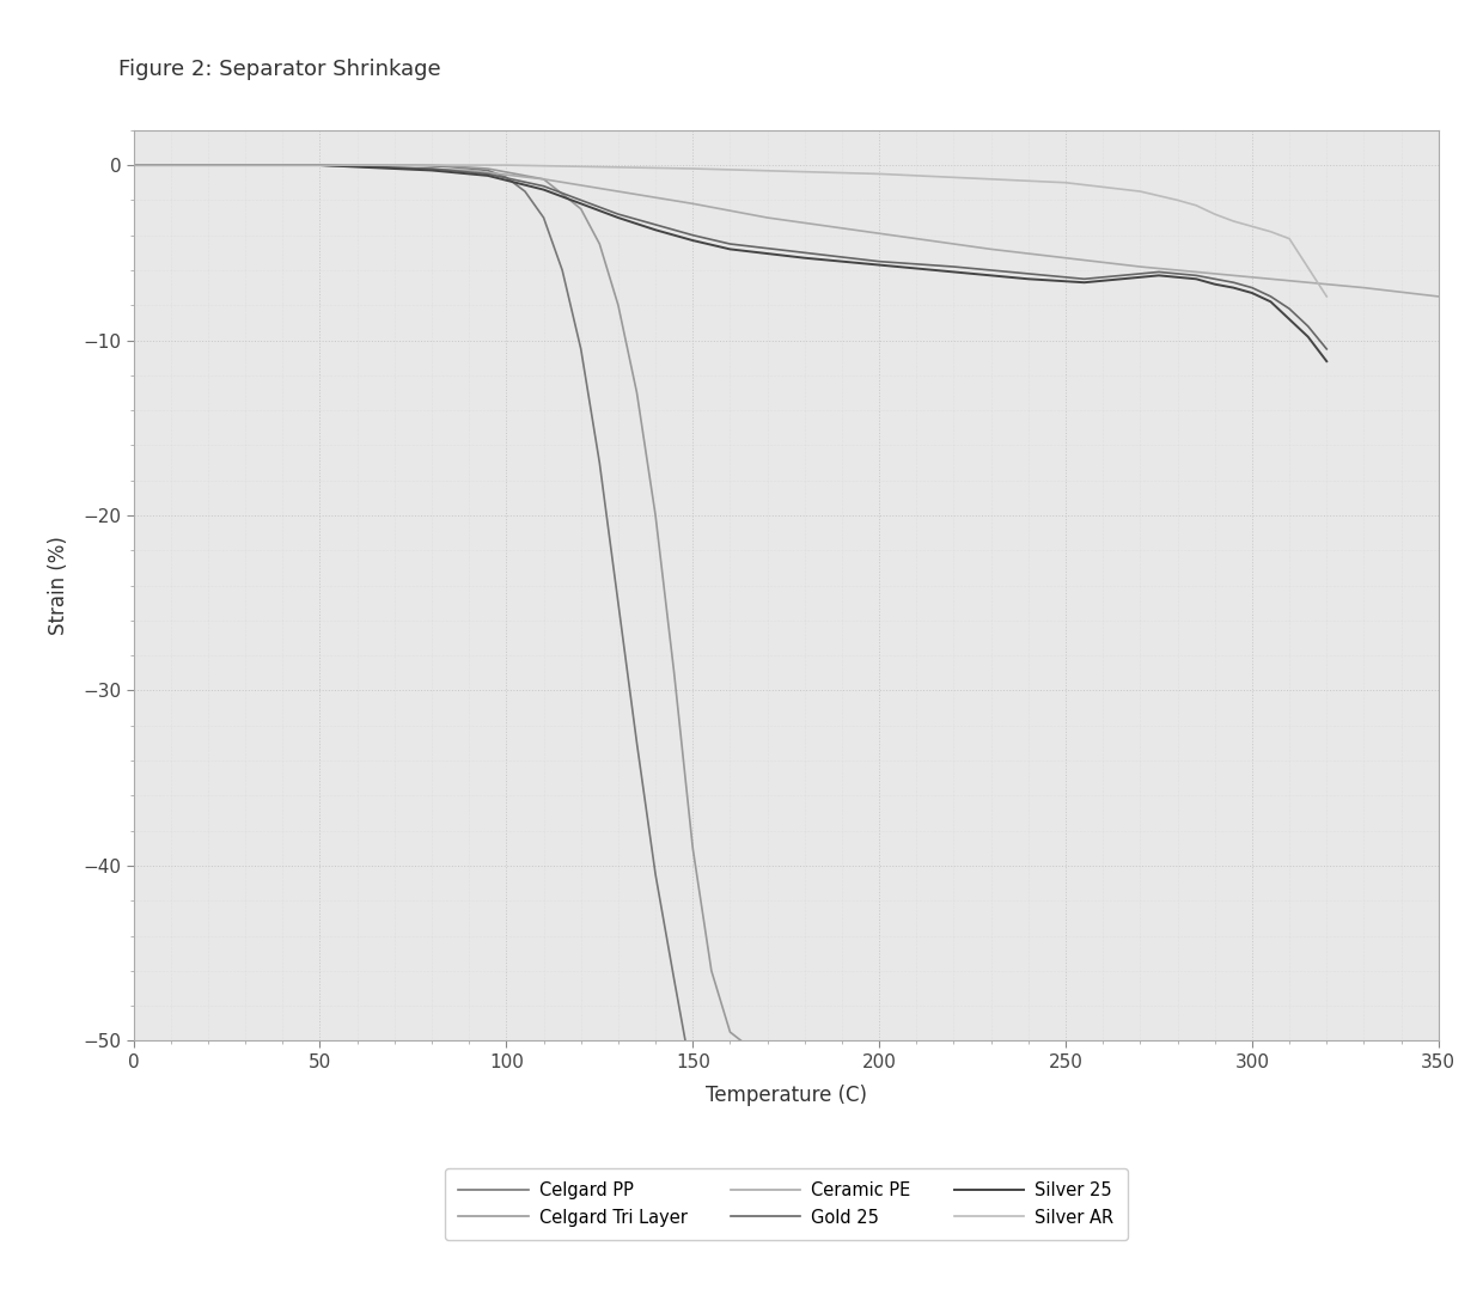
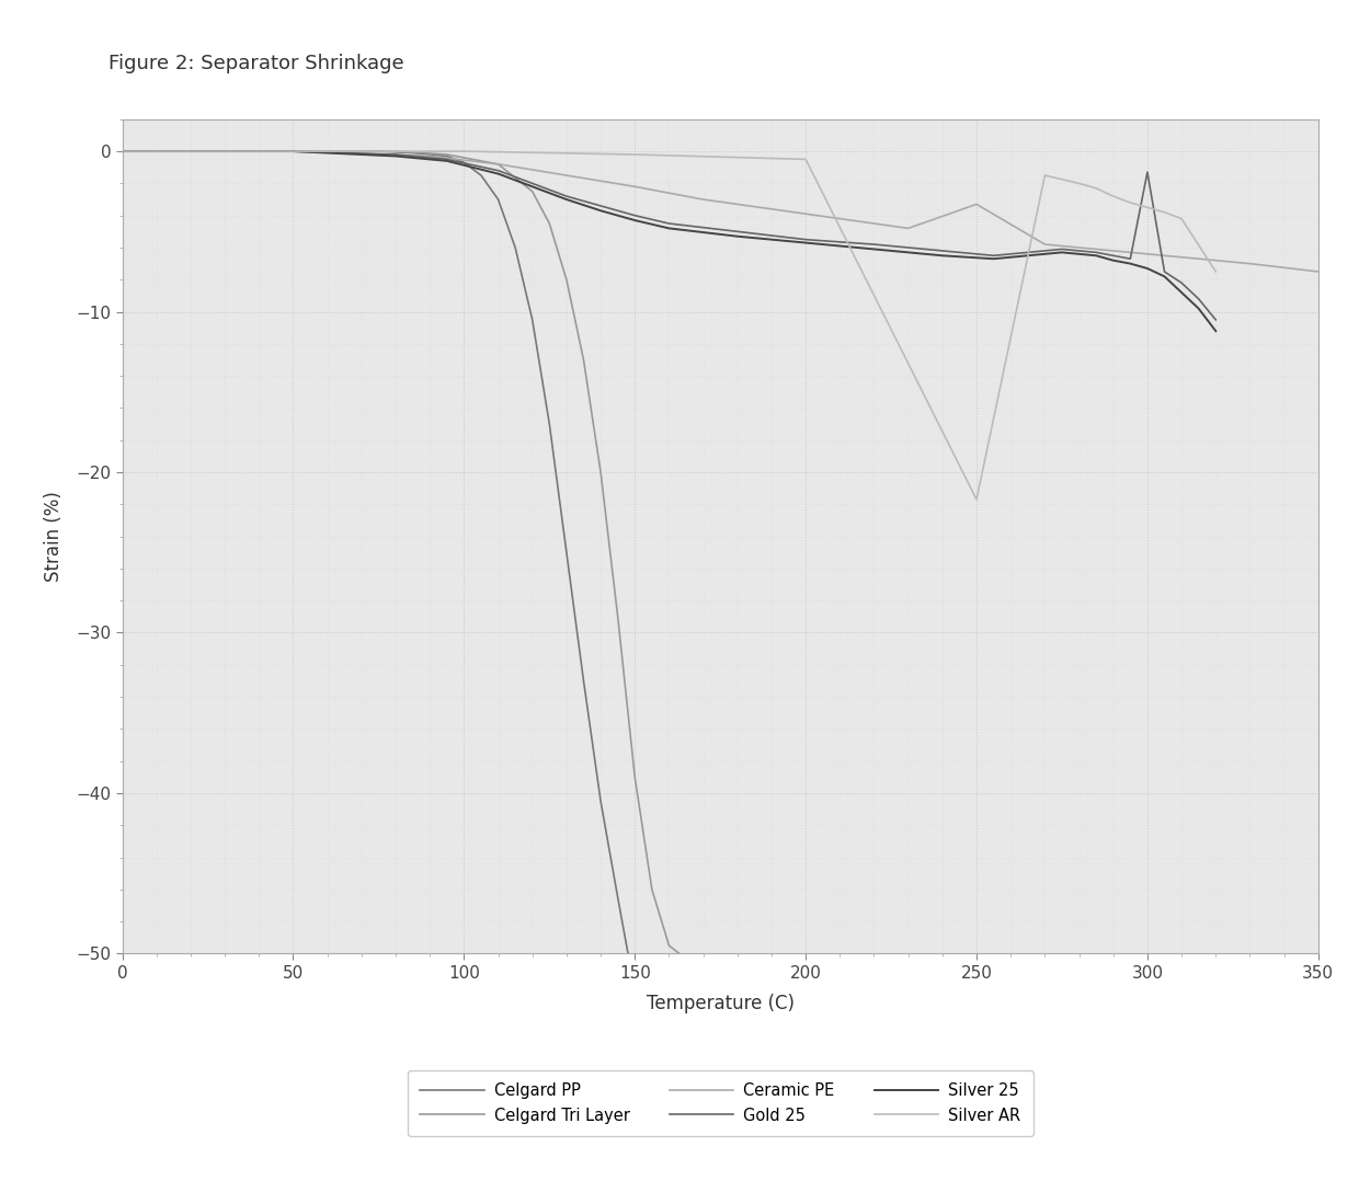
Ceramic PE/250: -5.3 -> -3.3
Silver AR/250: -1.0 -> -21.7
Gold 25/300: -7.0 -> -1.3
